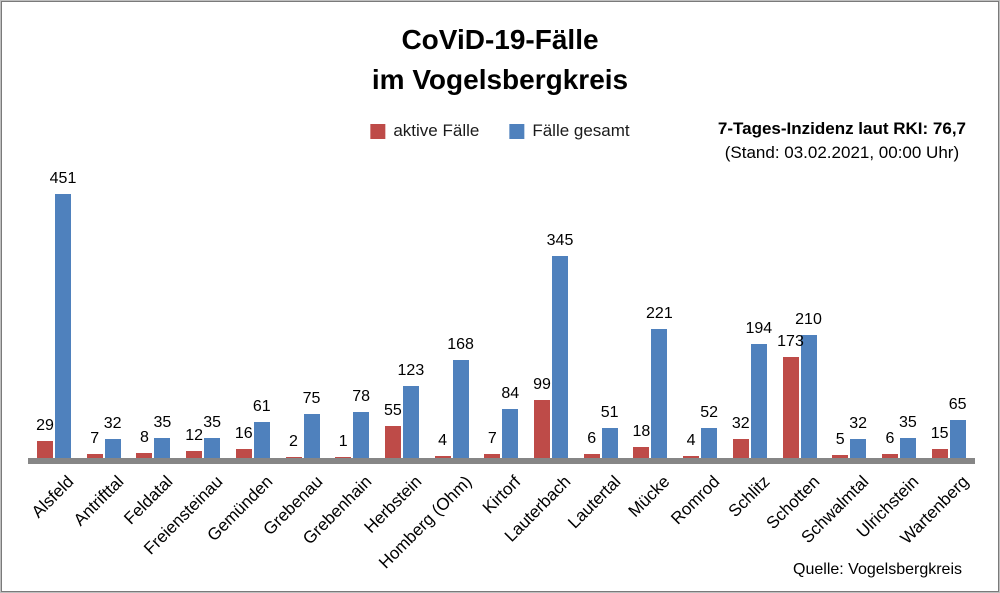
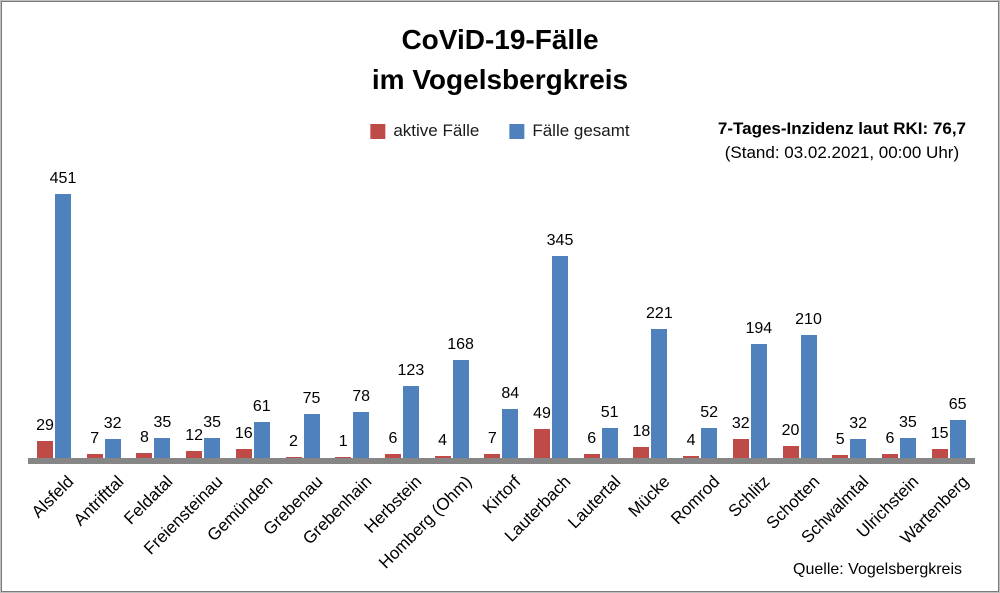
aktive Fälle/Herbstein: 55 -> 6
aktive Fälle/Lauterbach: 99 -> 49
aktive Fälle/Schotten: 173 -> 20
